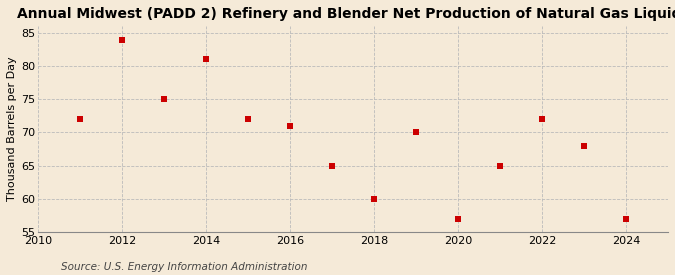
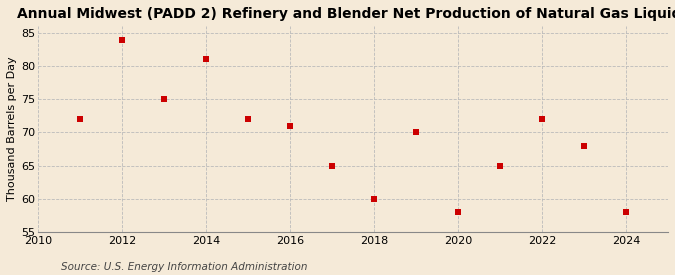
2020: 57 -> 58
2024: 57 -> 58
